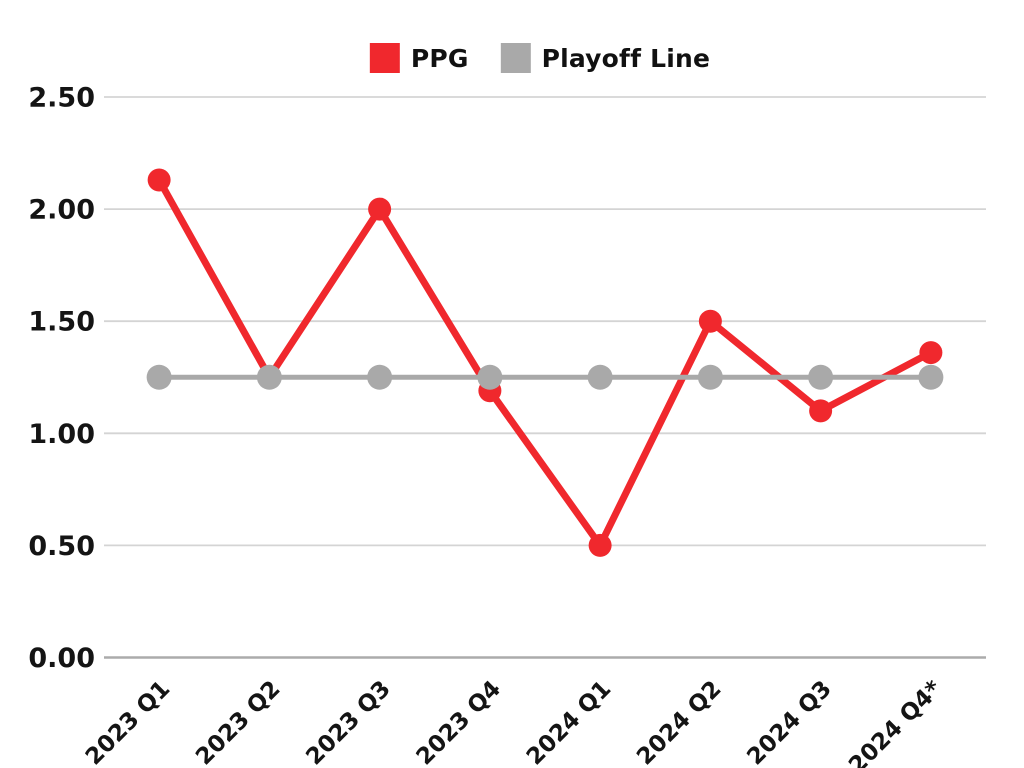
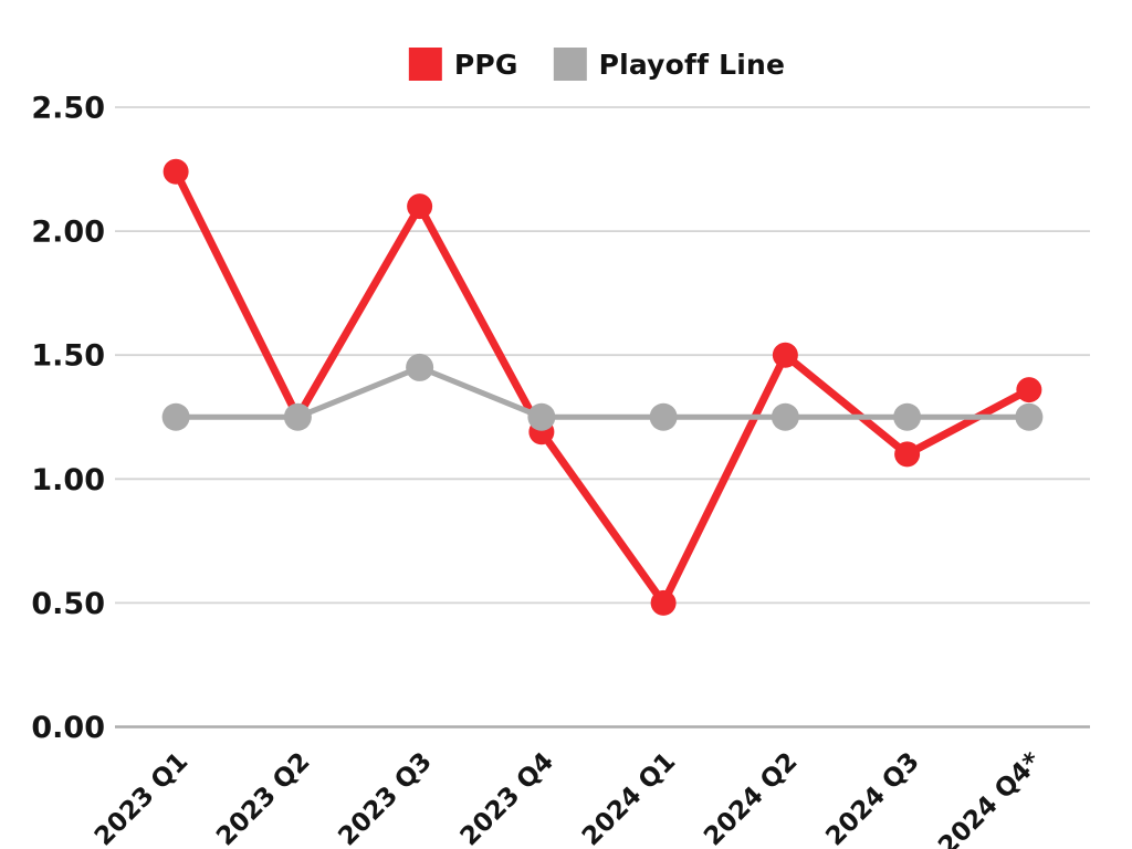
PPG/2023 Q1: 2.13 -> 2.24
PPG/2023 Q3: 2.00 -> 2.10
Playoff Line/2023 Q3: 1.25 -> 1.45
